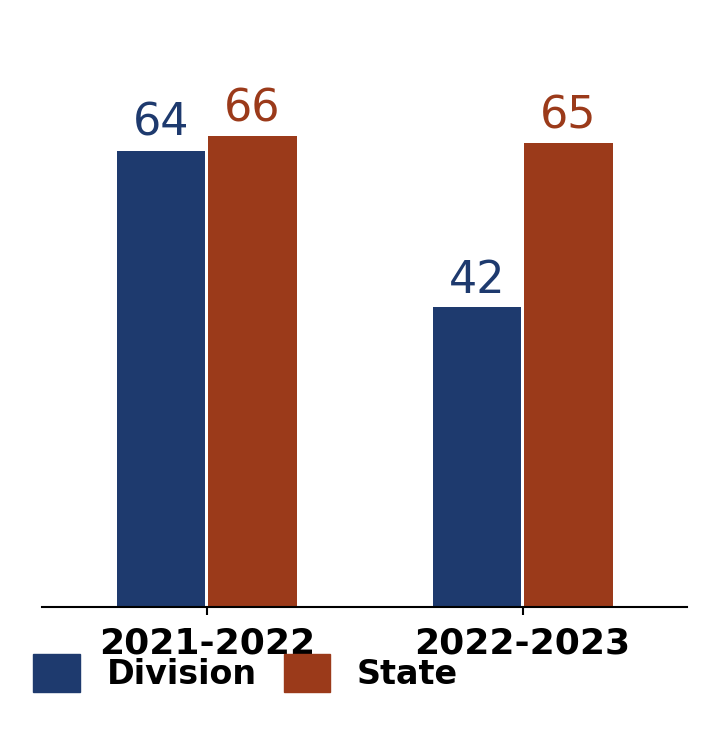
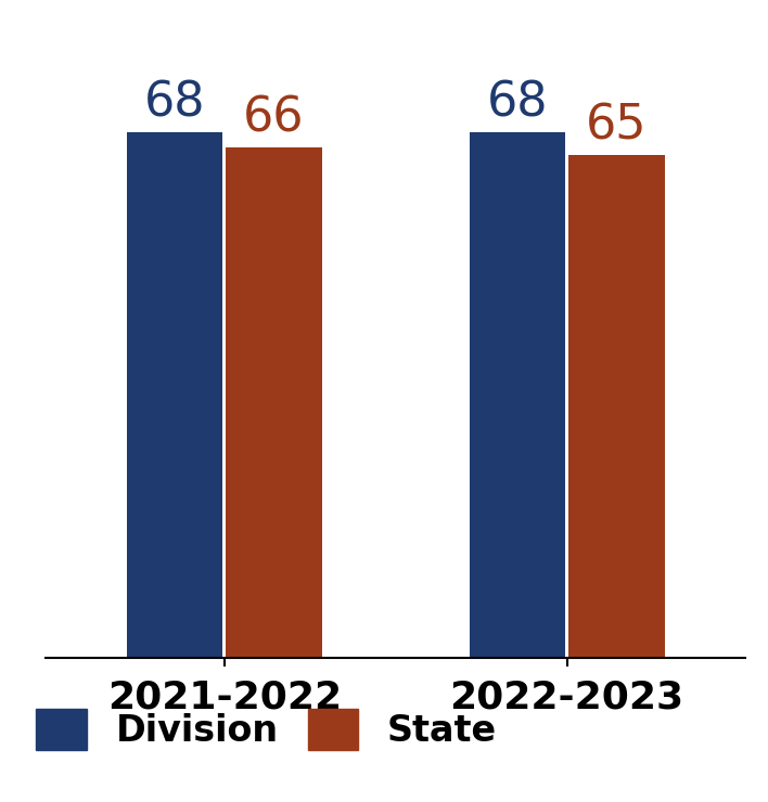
Division/2021-2022: 64 -> 68
Division/2022-2023: 42 -> 68
